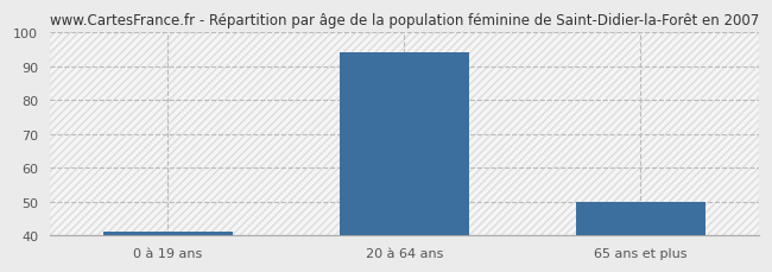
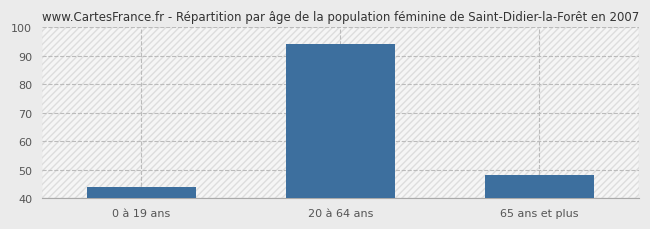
0 à 19 ans: 41 -> 44
65 ans et plus: 50 -> 48
